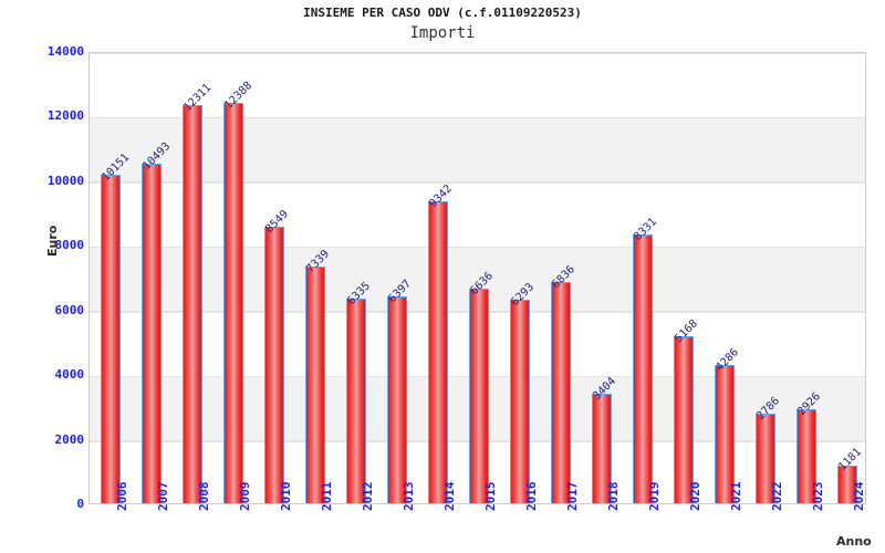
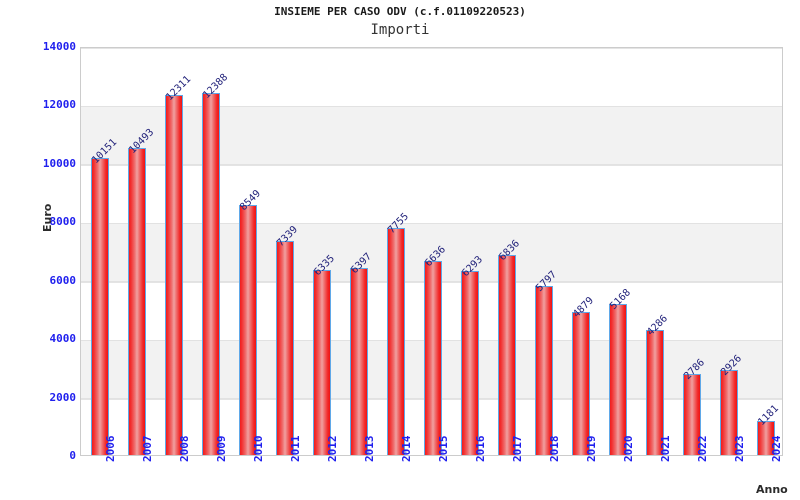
2014: 9342 -> 7755
2018: 3404 -> 5797
2019: 8331 -> 4879
